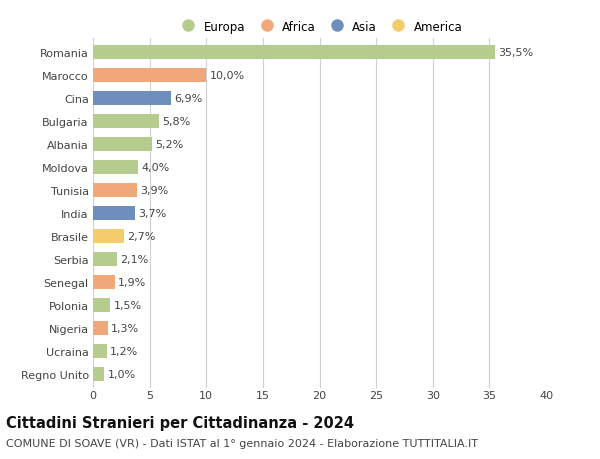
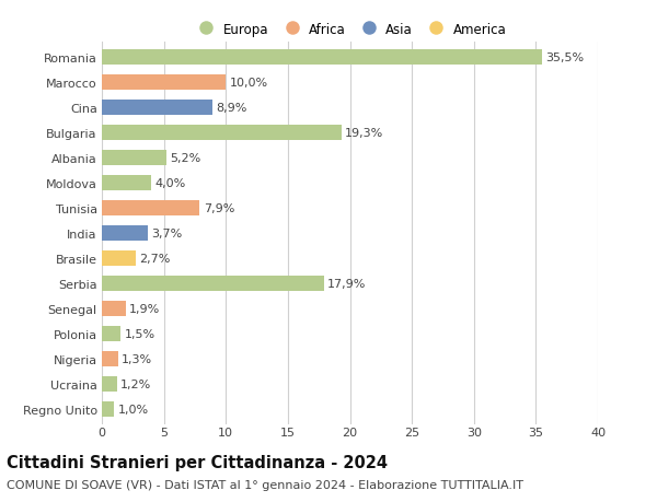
Cina: 6,9% -> 8,9%
Bulgaria: 5,8% -> 19,3%
Tunisia: 3,9% -> 7,9%
Serbia: 2,1% -> 17,9%
